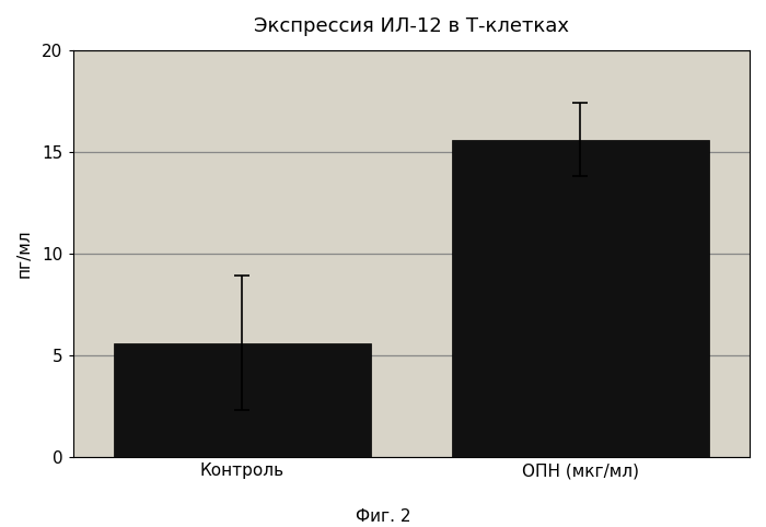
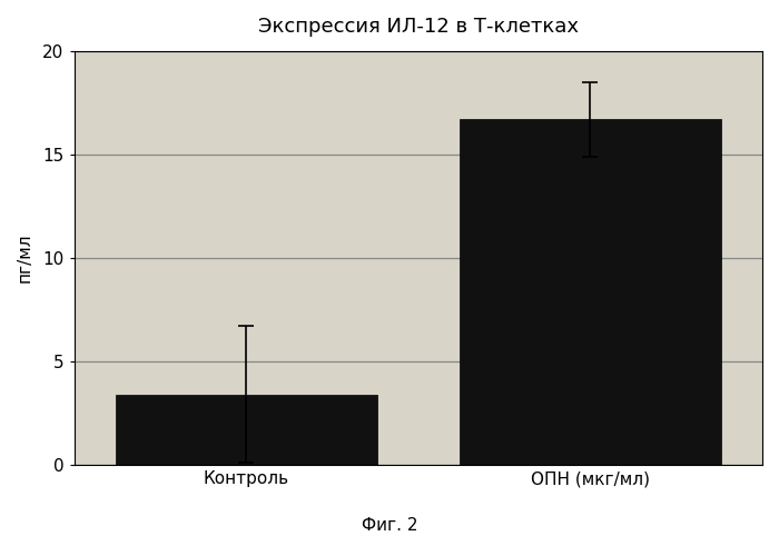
Контроль: 5.6 -> 3.4
ОПН (мкг/мл): 15.6 -> 16.7
